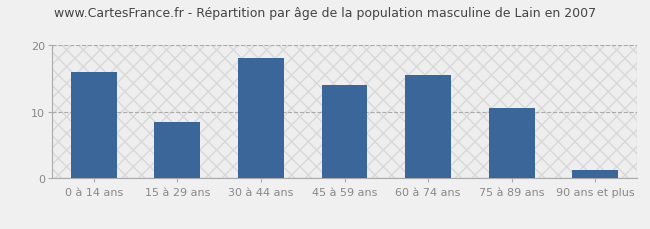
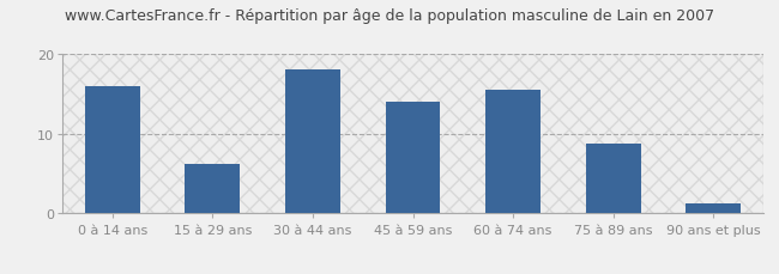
15 à 29 ans: 8.5 -> 6.2
75 à 89 ans: 10.5 -> 8.8
